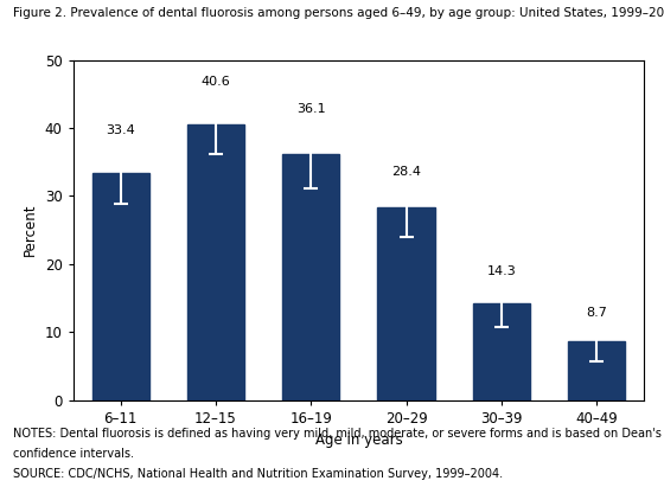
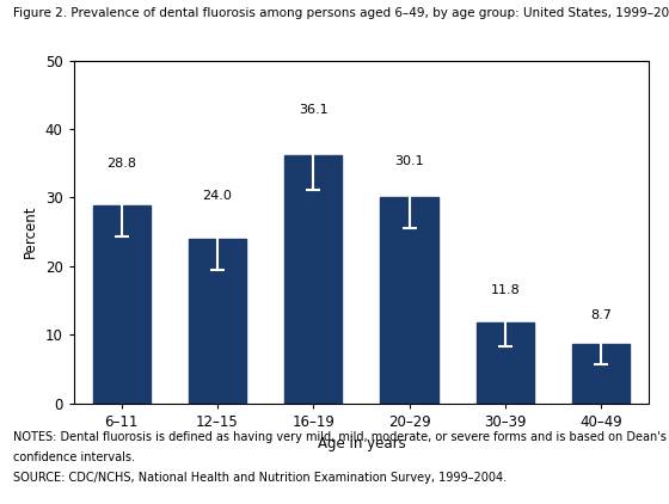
6–11: 33.4 -> 28.8
12–15: 40.6 -> 24.0
20–29: 28.4 -> 30.1
30–39: 14.3 -> 11.8
